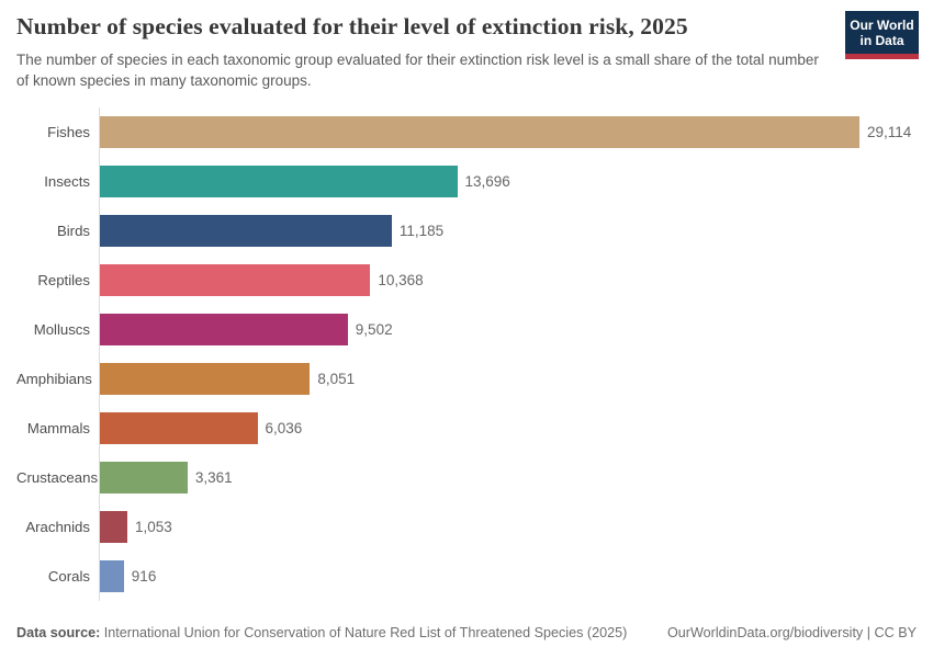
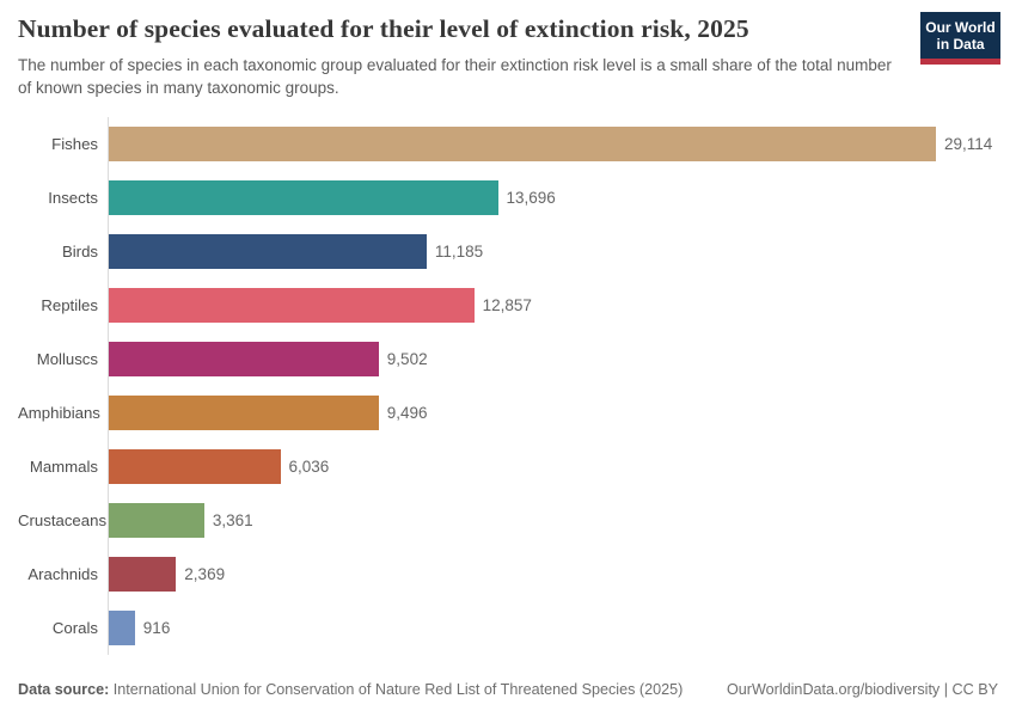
Reptiles: 10,368 -> 12,857
Amphibians: 8,051 -> 9,496
Arachnids: 1,053 -> 2,369
